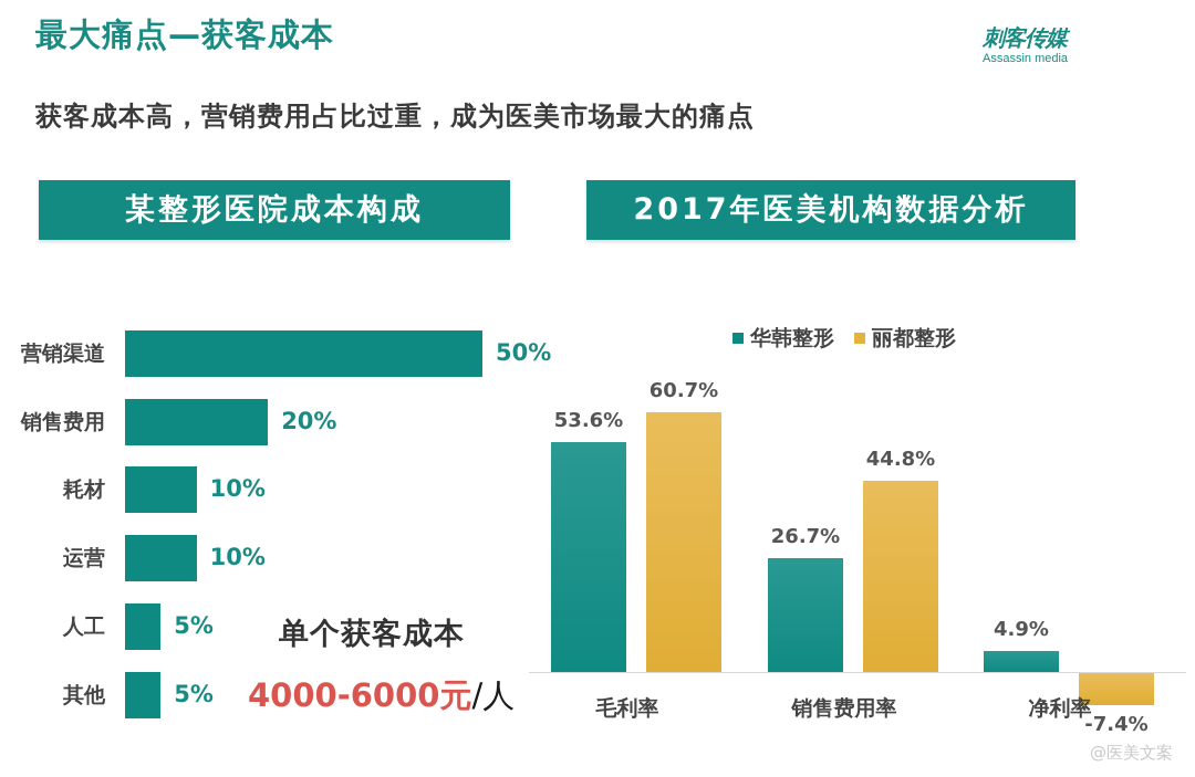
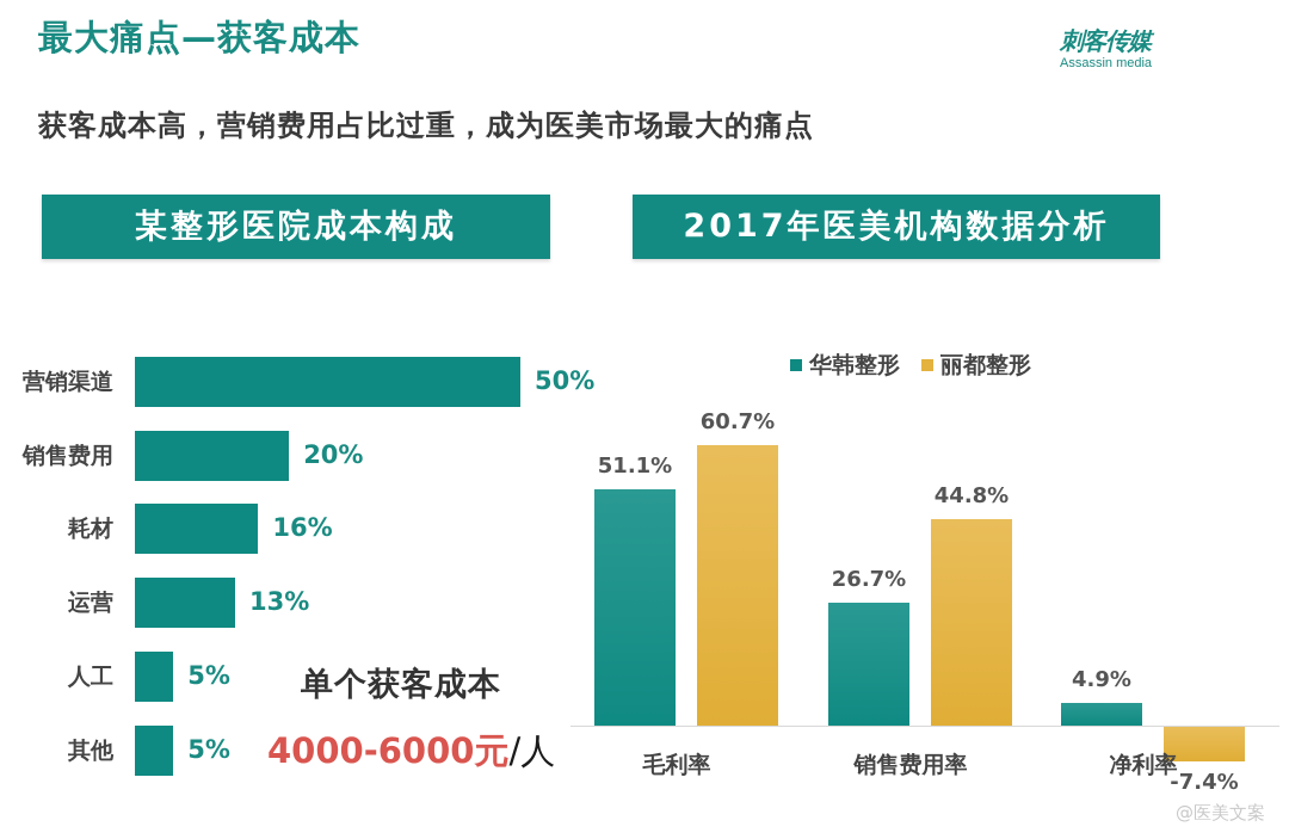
某整形医院成本构成/耗材: 10% -> 16%
某整形医院成本构成/运营: 10% -> 13%
2017年医美机构数据分析/华韩整形/毛利率: 53.6% -> 51.1%
